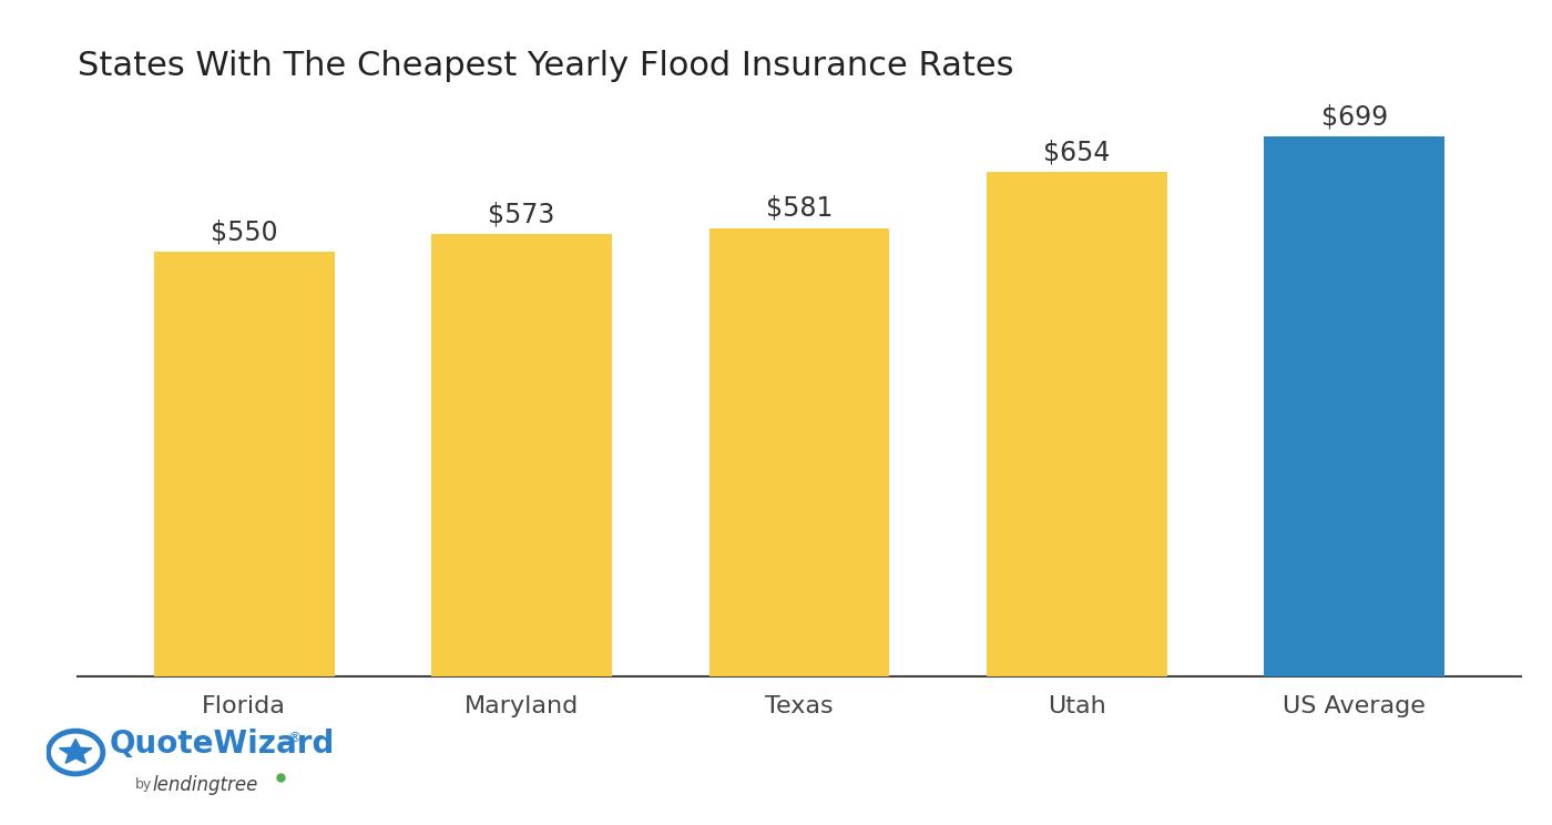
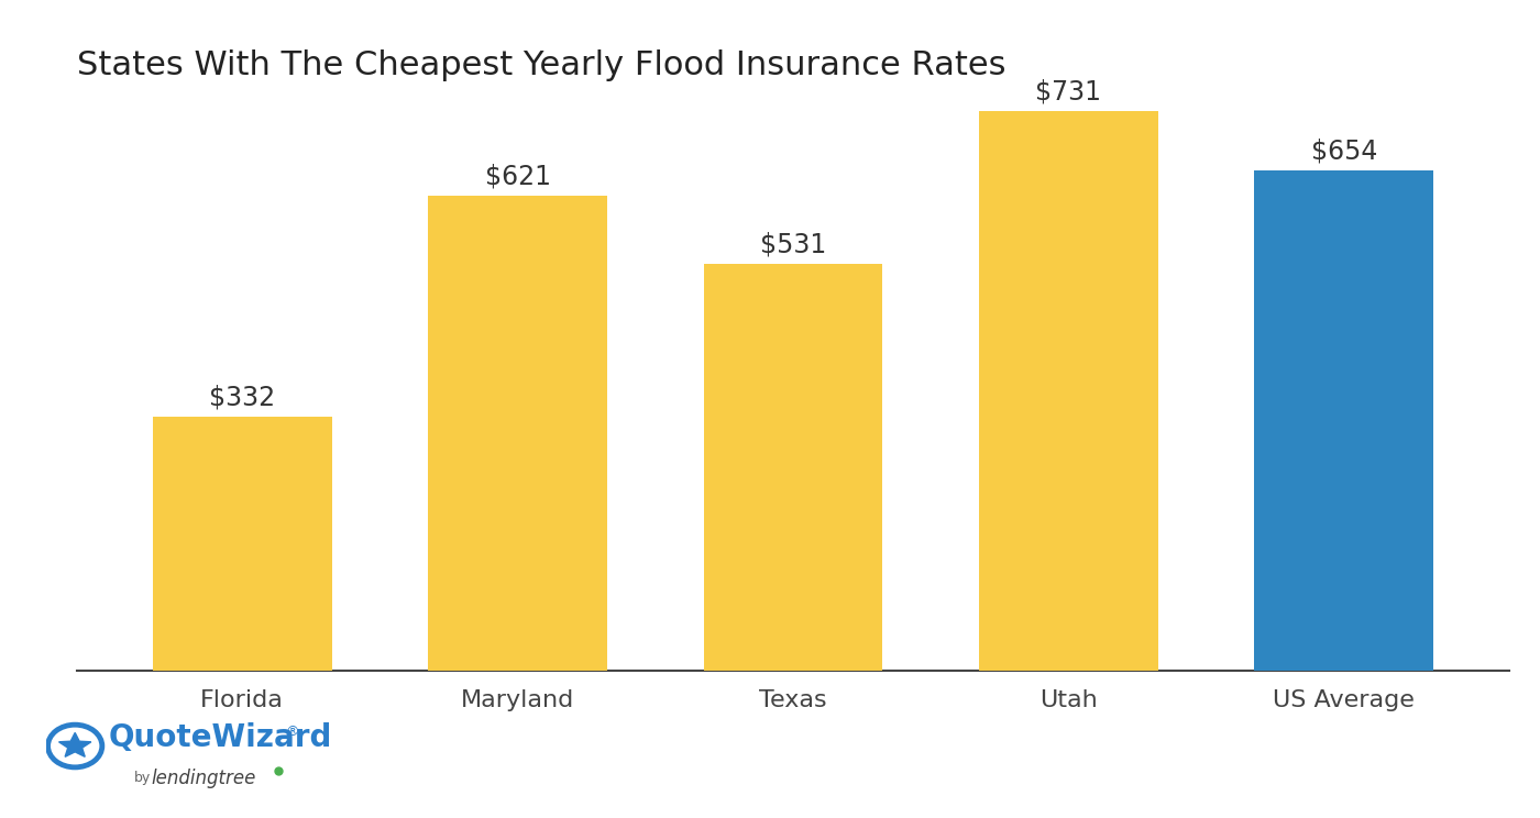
Florida: $550 -> $332
Maryland: $573 -> $621
Texas: $581 -> $531
Utah: $654 -> $731
US Average: $699 -> $654
